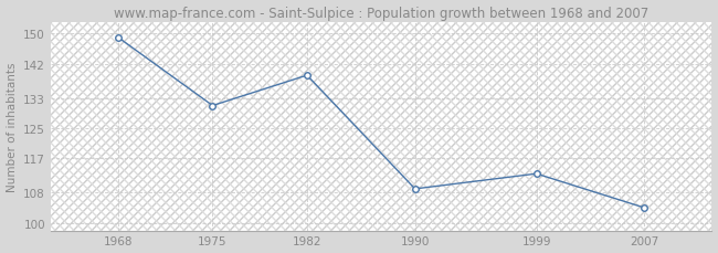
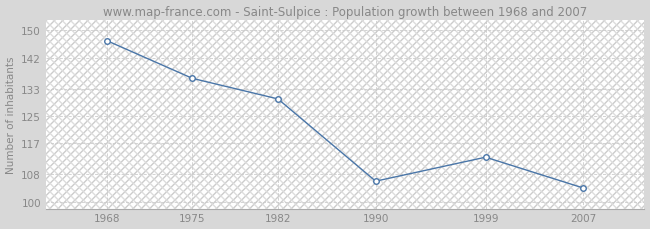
1968: 149 -> 147
1975: 131 -> 136
1982: 139 -> 130
1990: 109 -> 106
